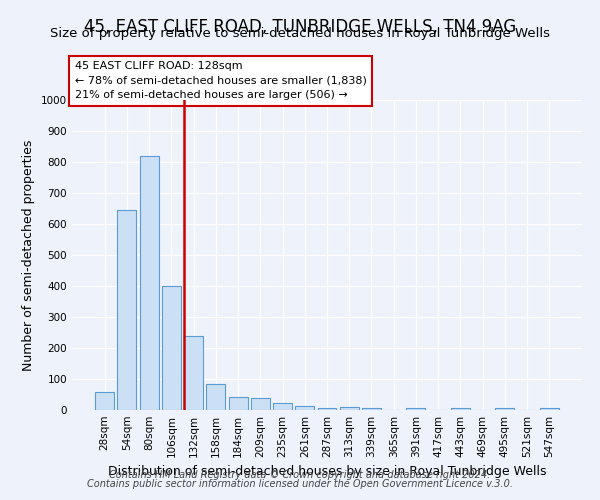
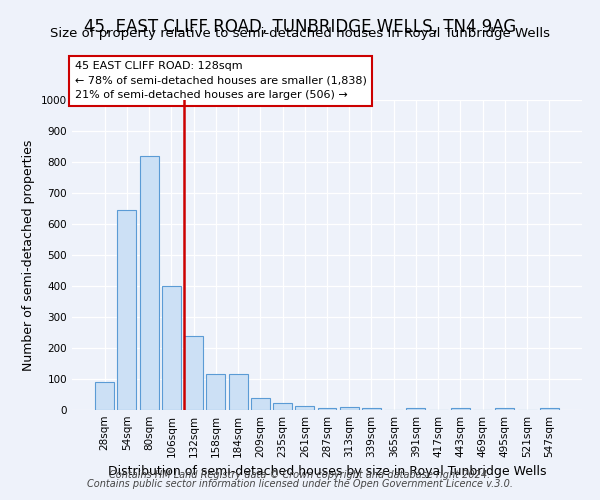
28sqm: 57 -> 90
158sqm: 83 -> 115
184sqm: 42 -> 115
